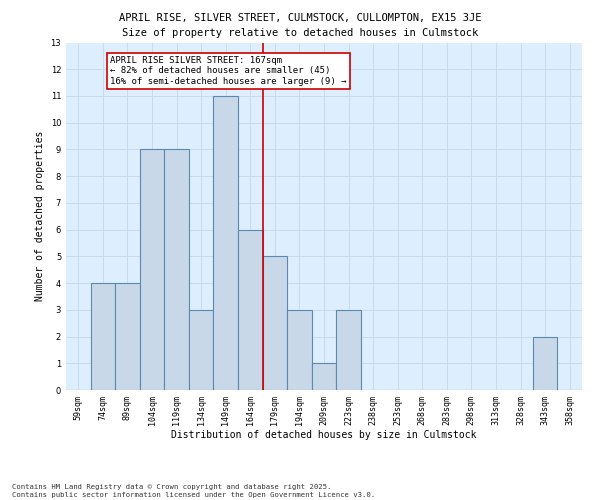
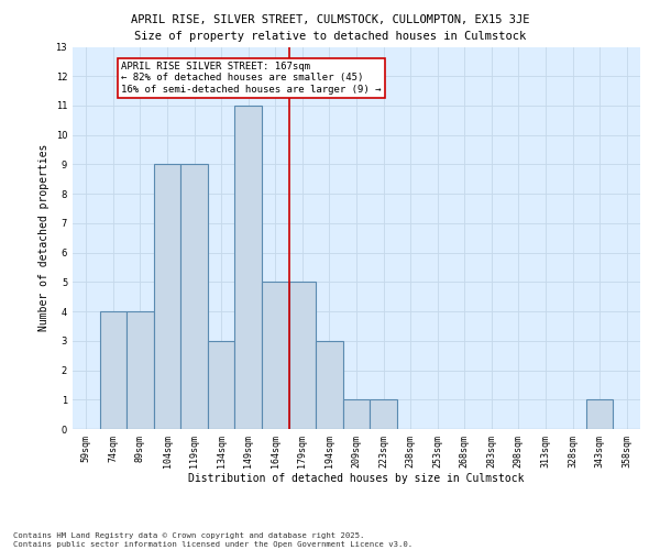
164sqm: 6 -> 5
223sqm: 3 -> 1
343sqm: 2 -> 1
